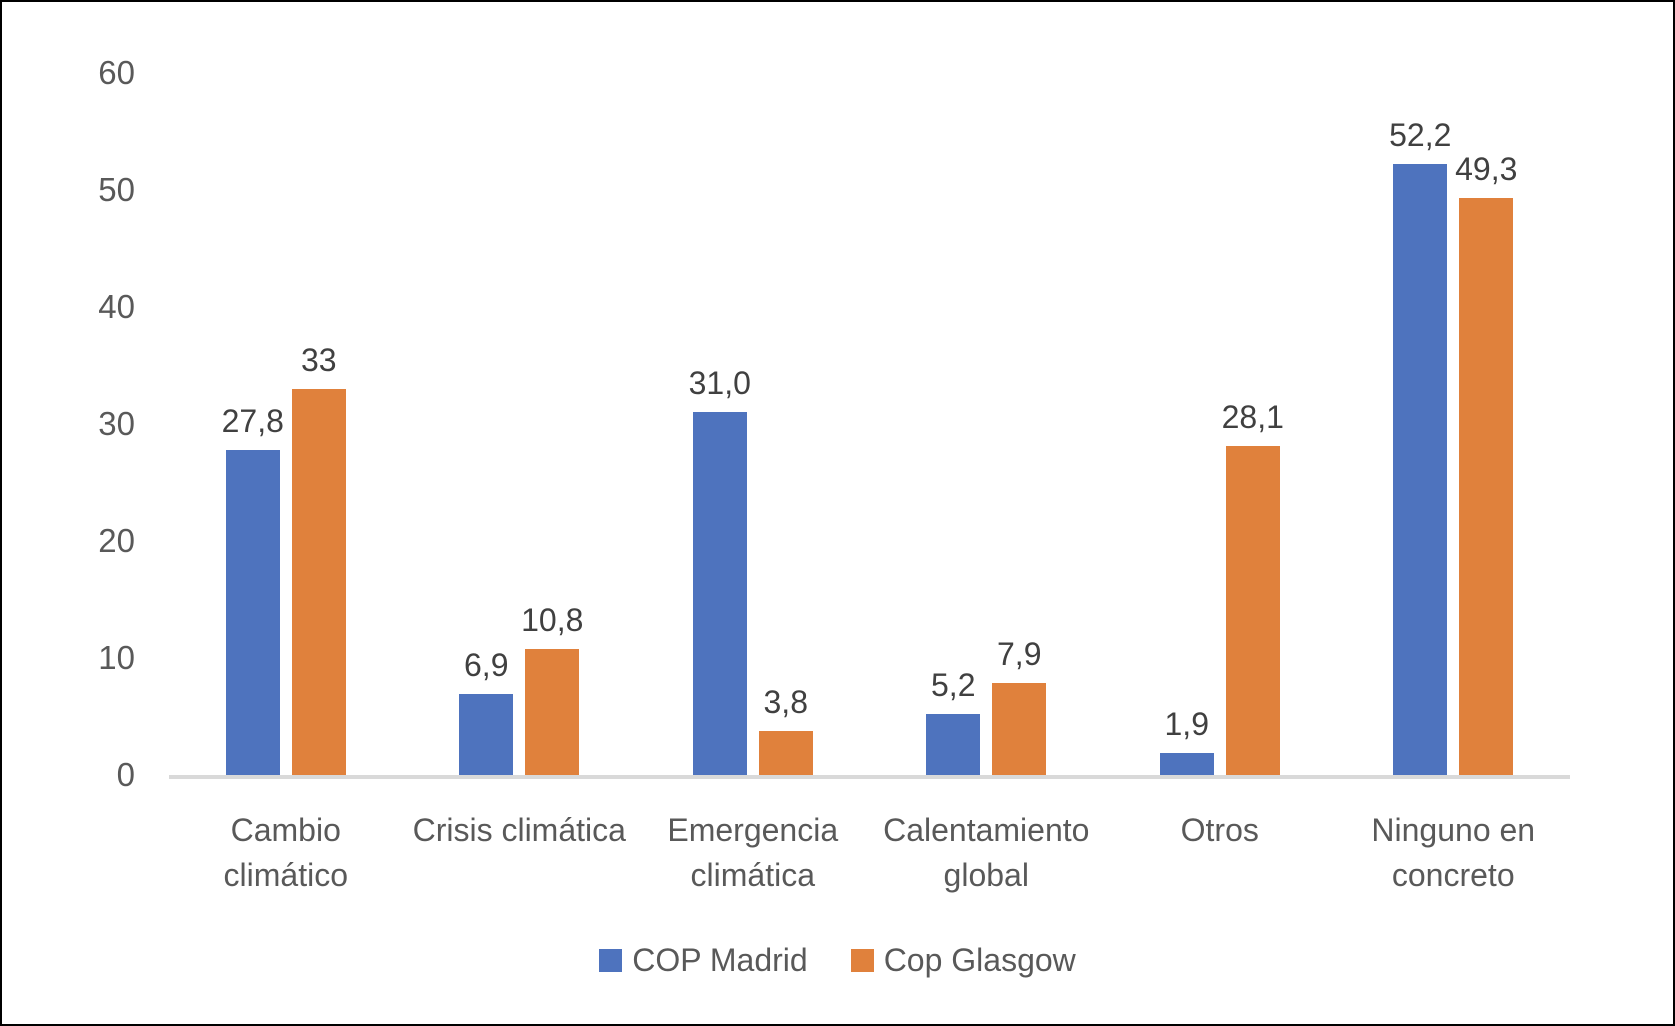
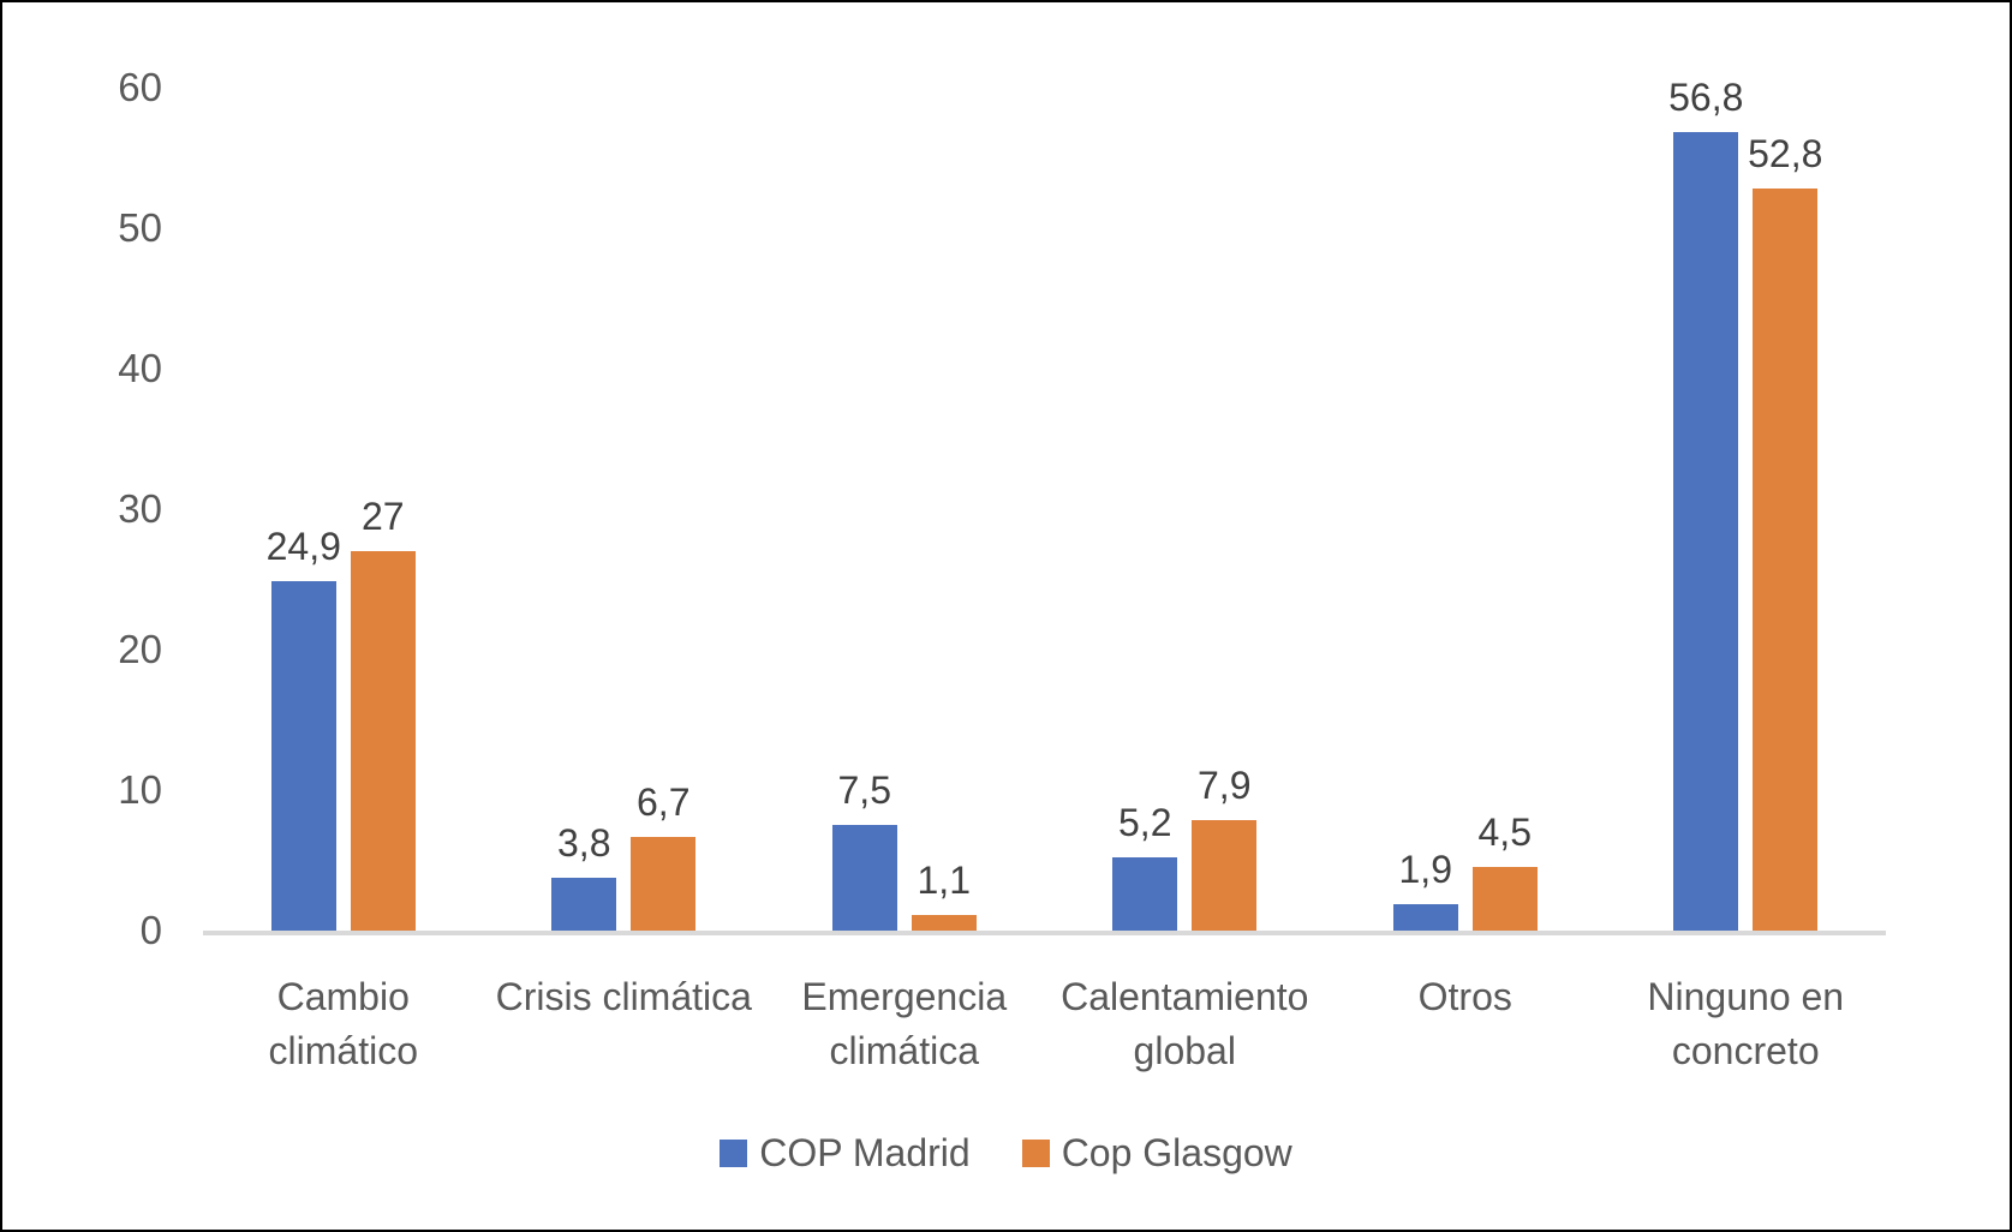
COP Madrid/Cambio climático: 27,8 -> 24,9
Cop Glasgow/Cambio climático: 33 -> 27
COP Madrid/Crisis climática: 6,9 -> 3,8
Cop Glasgow/Crisis climática: 10,8 -> 6,7
COP Madrid/Emergencia climática: 31,0 -> 7,5
Cop Glasgow/Emergencia climática: 3,8 -> 1,1
Cop Glasgow/Otros: 28,1 -> 4,5
COP Madrid/Ninguno en concreto: 52,2 -> 56,8
Cop Glasgow/Ninguno en concreto: 49,3 -> 52,8
